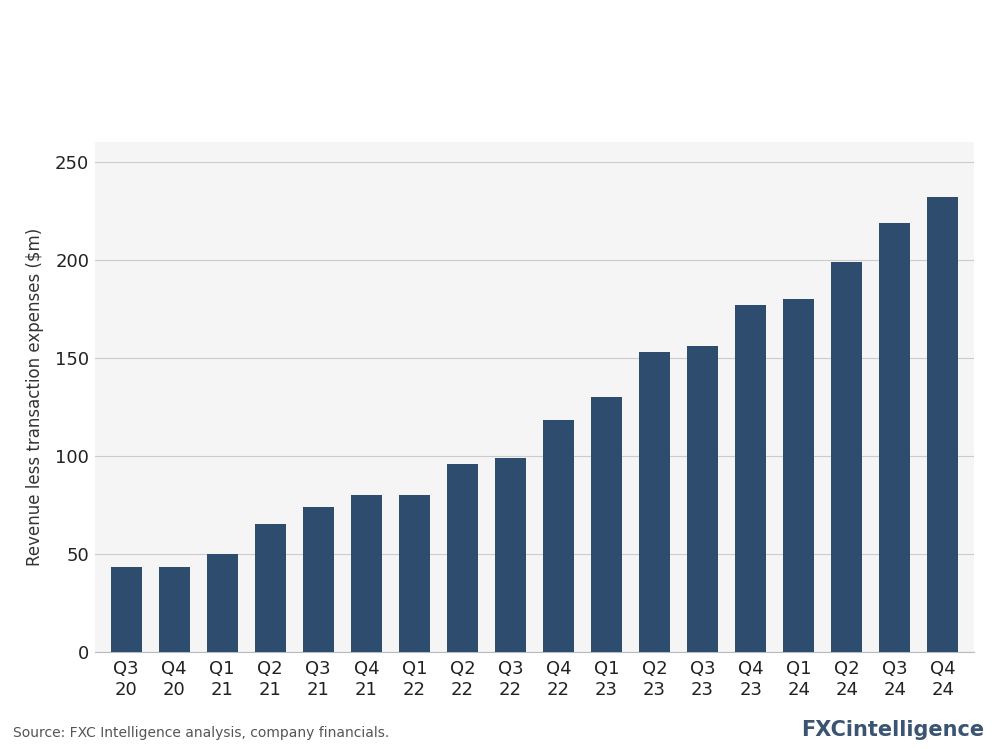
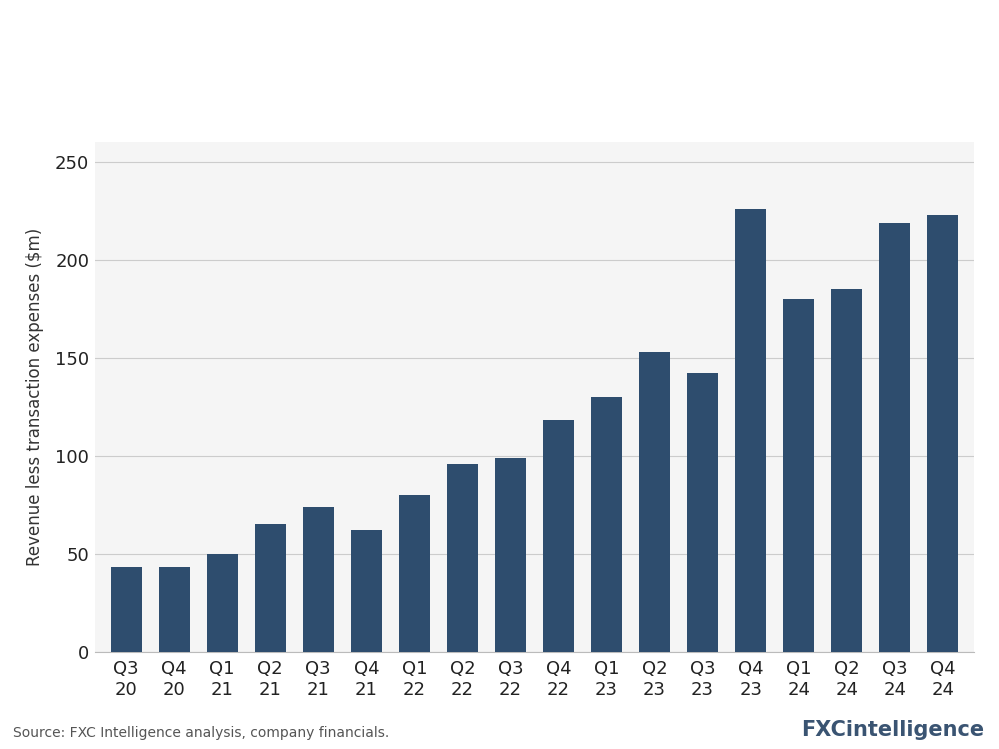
Q4 21: 80 -> 62
Q3 23: 156 -> 142
Q4 23: 177 -> 226
Q2 24: 199 -> 185
Q4 24: 232 -> 223
